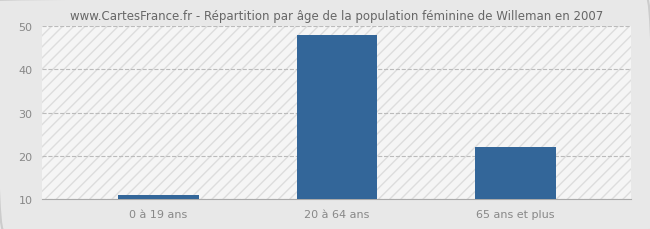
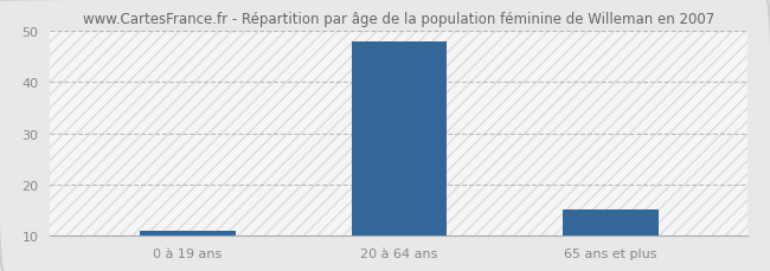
65 ans et plus: 22 -> 15
